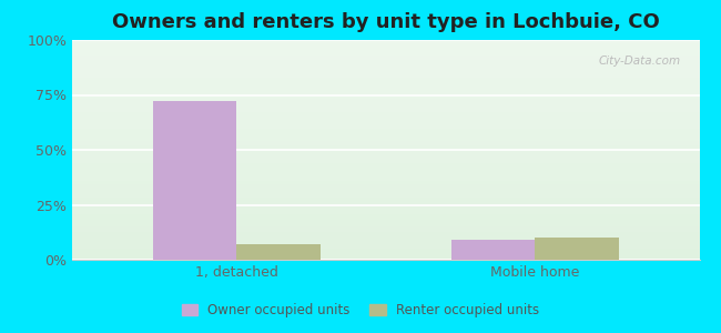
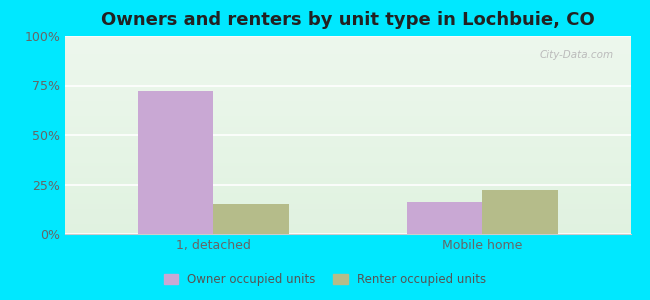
Renter occupied units/1, detached: 7% -> 15%
Owner occupied units/Mobile home: 9% -> 16%
Renter occupied units/Mobile home: 10% -> 22%
